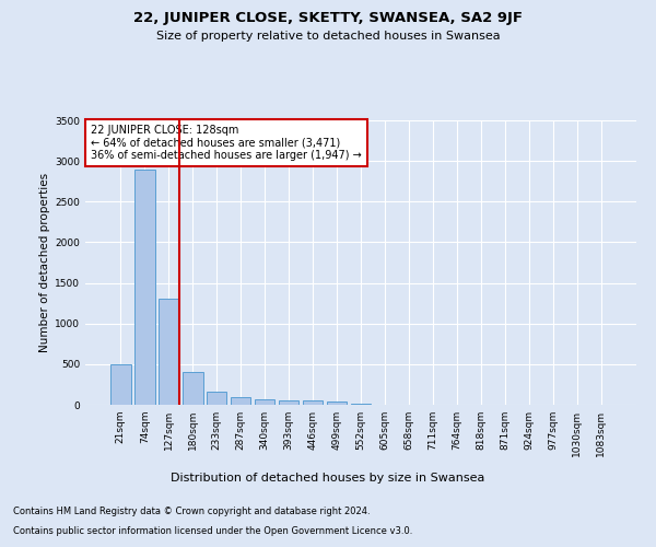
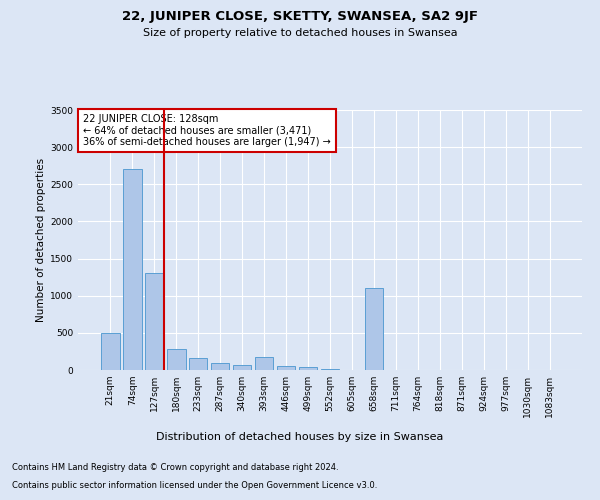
74sqm: 2900 -> 2700
180sqm: 400 -> 280
393sqm: 50 -> 180
658sqm: 0 -> 1100
